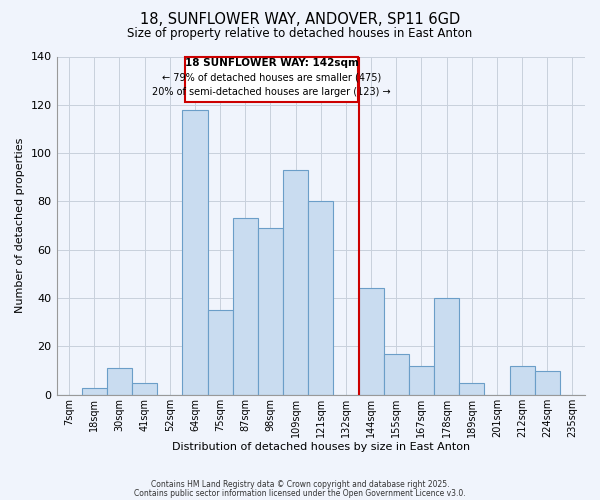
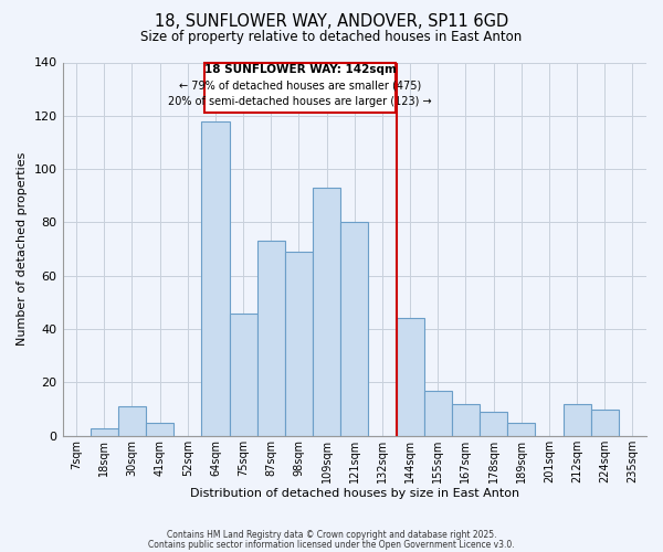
75sqm: 35 -> 46
178sqm: 40 -> 9
